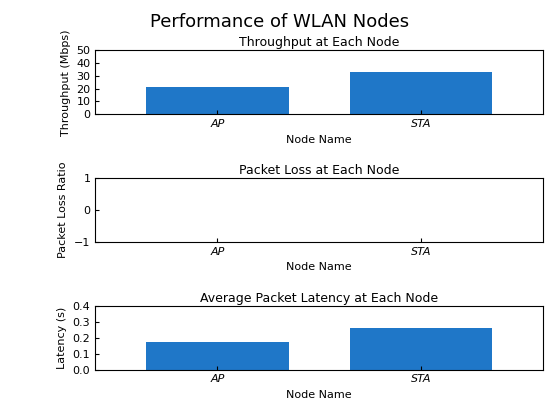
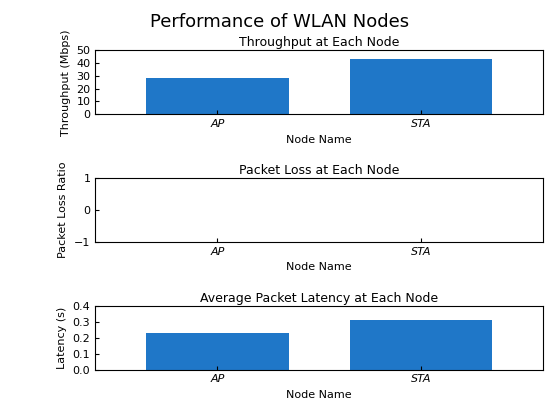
Throughput at Each Node/AP: 21 -> 28
Throughput at Each Node/STA: 33 -> 43
Average Packet Latency at Each Node/AP: 0.17 -> 0.23
Average Packet Latency at Each Node/STA: 0.26 -> 0.31
